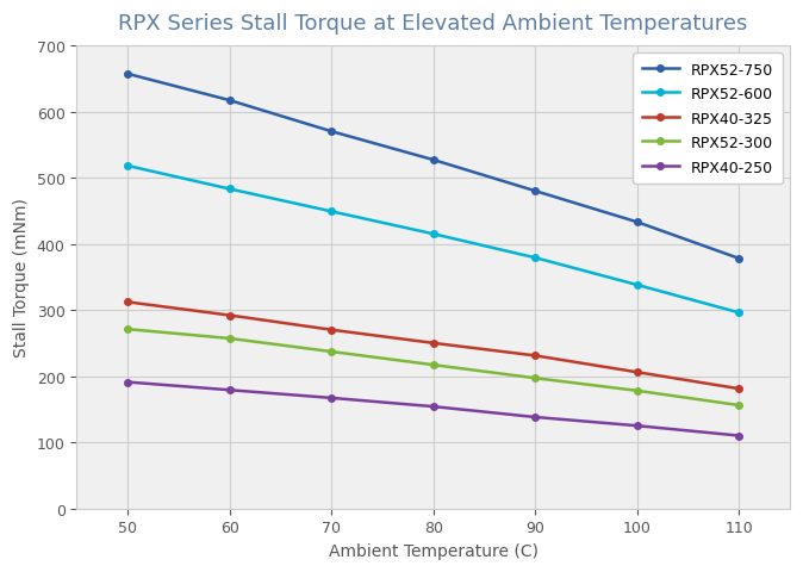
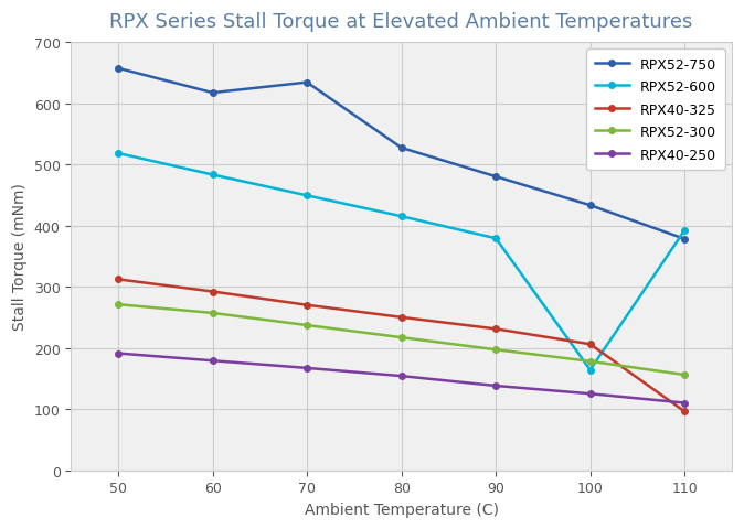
RPX52-750/70: 570 -> 634
RPX52-600/100: 338 -> 164
RPX52-600/110: 296 -> 392
RPX40-325/110: 181 -> 96
